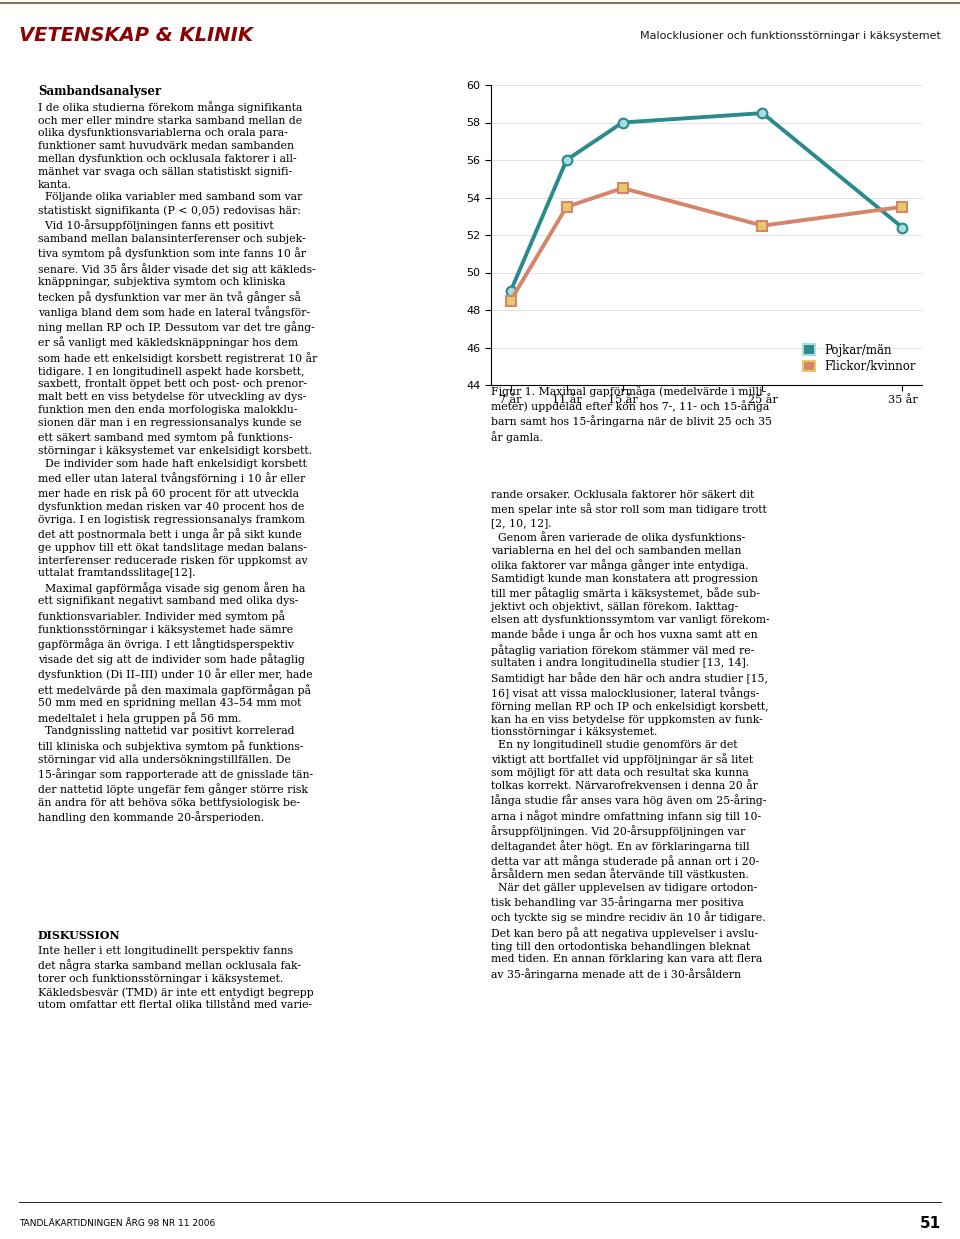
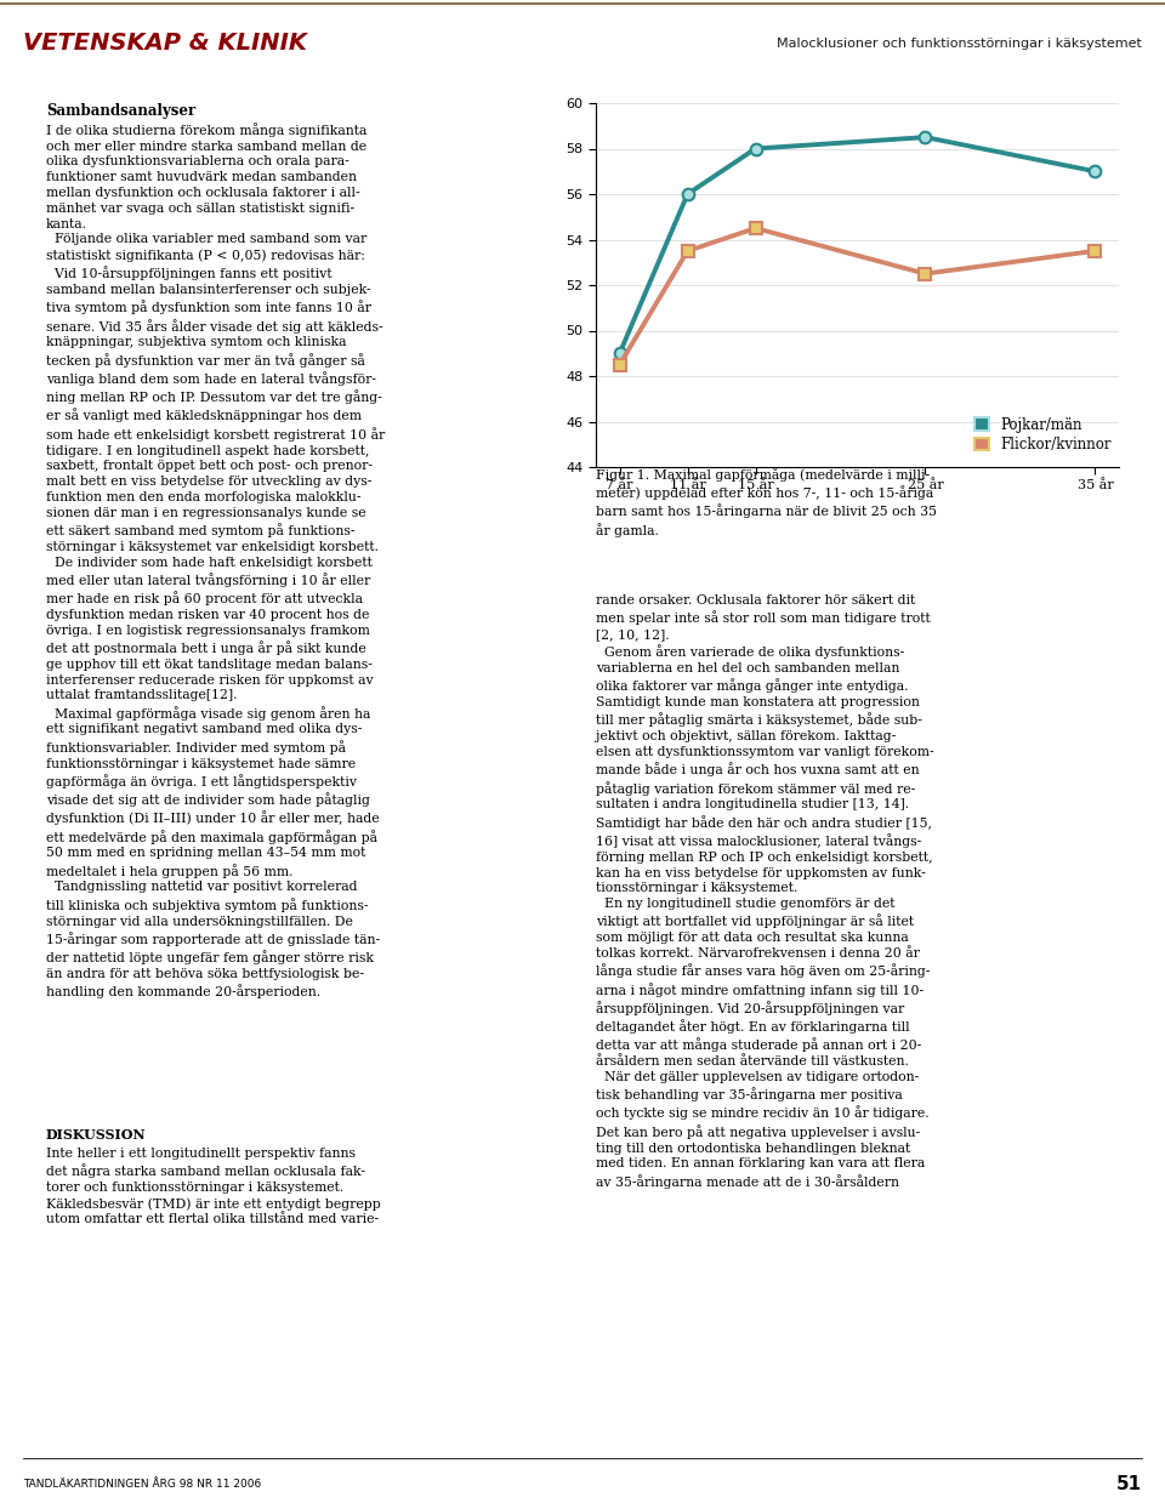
Pojkar/män/35 år: 52.4 -> 57.0
